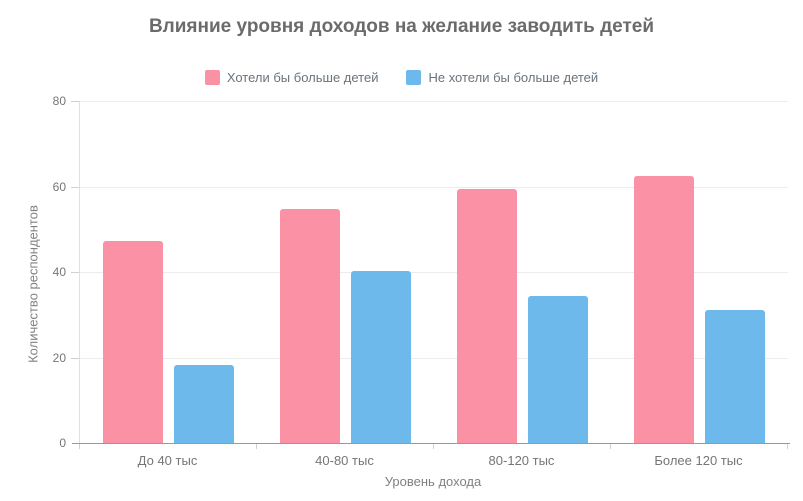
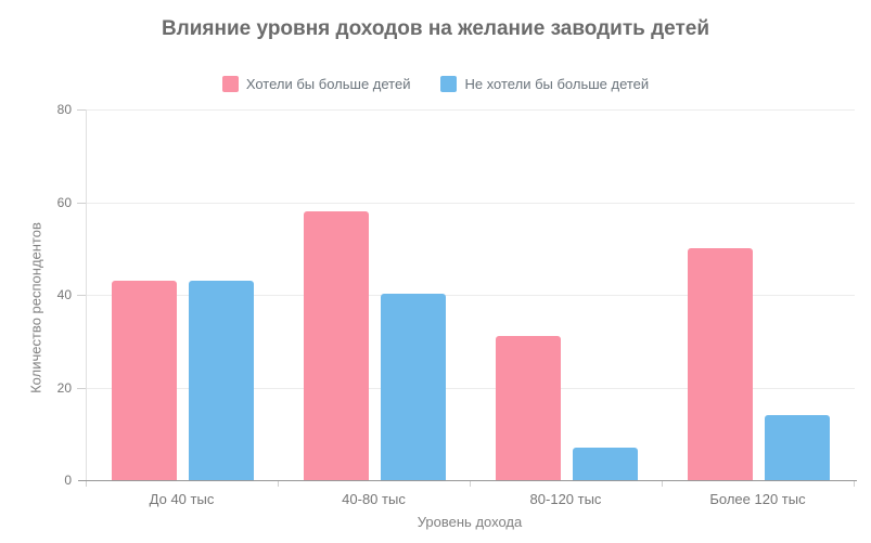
Хотели бы больше детей/До 40 тыс: 47 -> 43
Не хотели бы больше детей/До 40 тыс: 18 -> 43
Хотели бы больше детей/40-80 тыс: 55 -> 58
Хотели бы больше детей/80-120 тыс: 59 -> 31
Не хотели бы больше детей/80-120 тыс: 34 -> 7
Хотели бы больше детей/Более 120 тыс: 62 -> 50
Не хотели бы больше детей/Более 120 тыс: 31 -> 14
